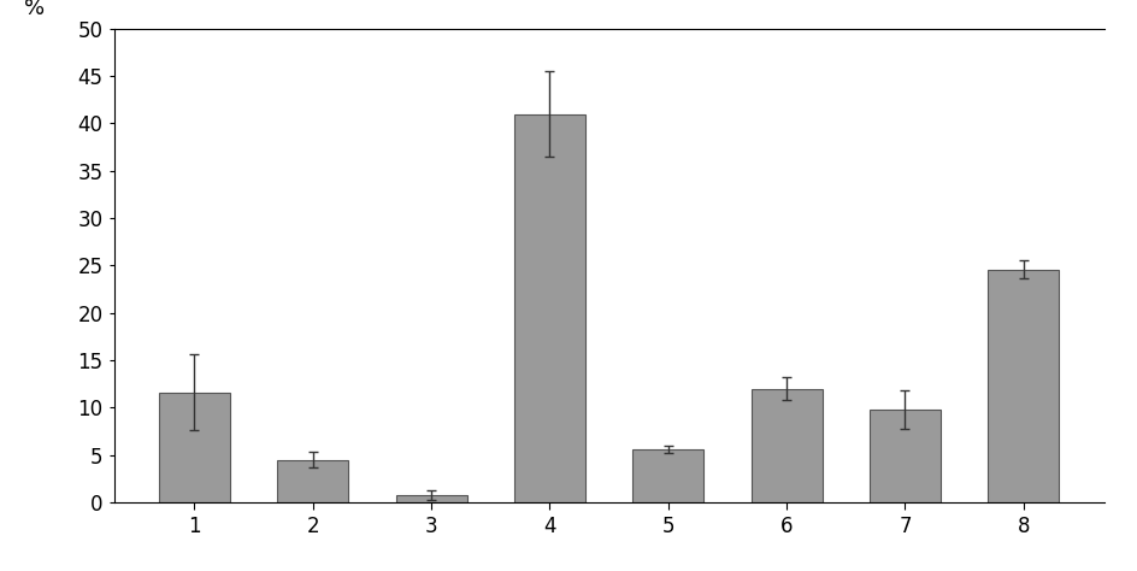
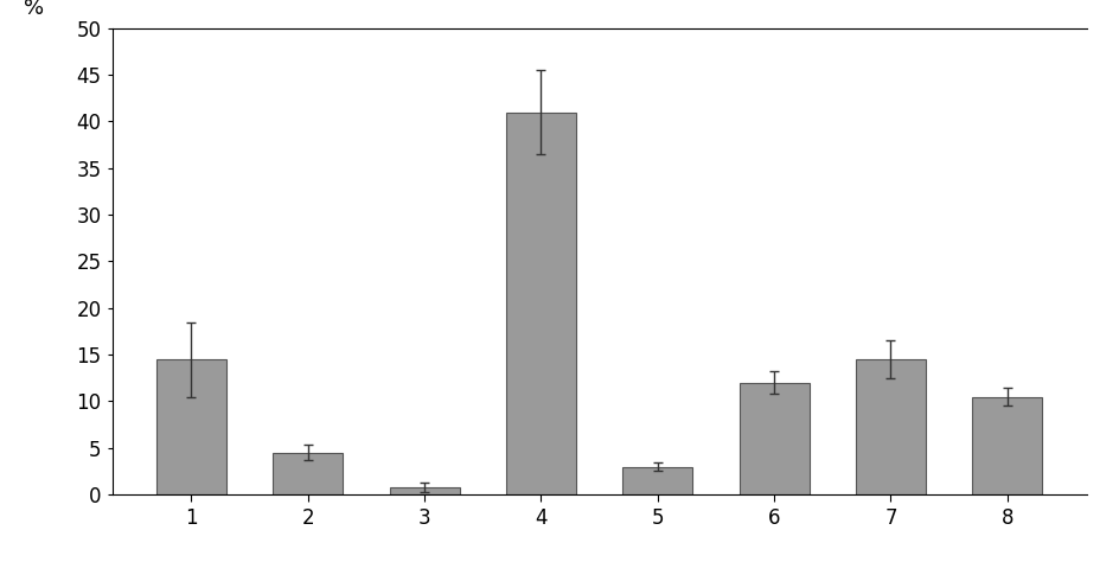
1: 11.6 -> 14.5
5: 5.6 -> 3.0
7: 9.8 -> 14.5
8: 24.6 -> 10.5
